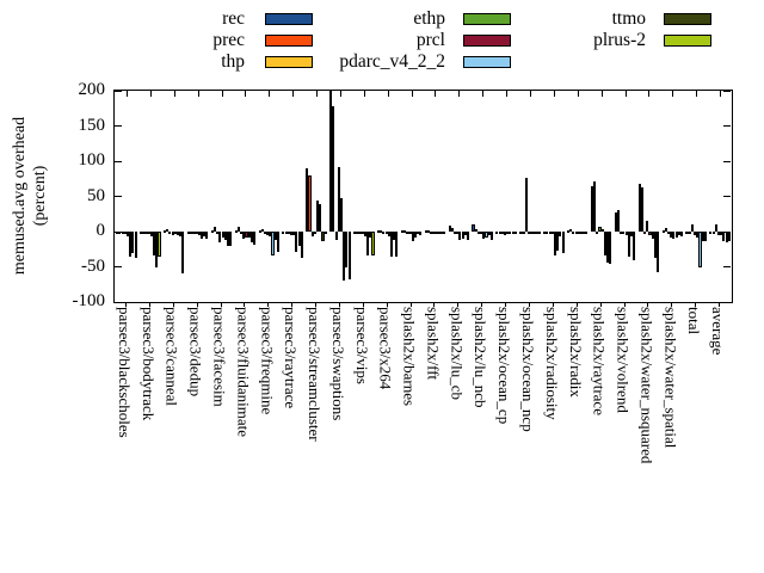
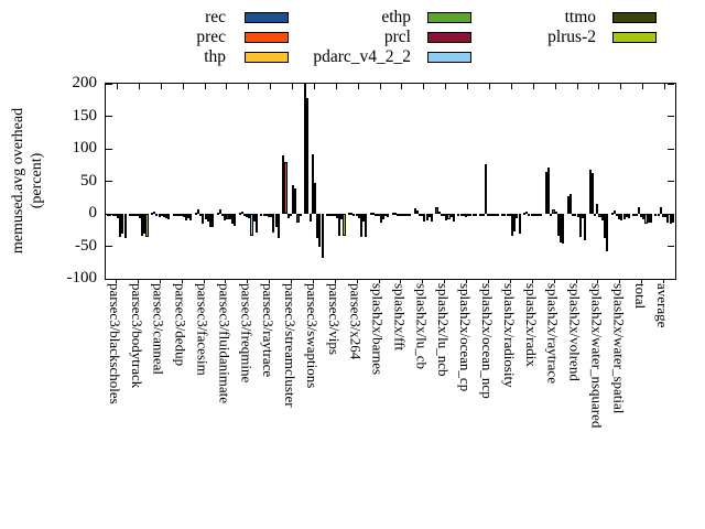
ttmo/parsec3/bodytrack: -50 -> -30
plrus-2/parsec3/canneal: -60 -> -10
pdarc_v4_2_2/parsec3/swaptions: -70 -> -40
pdarc_v4_2_2/total: -50 -> -20
